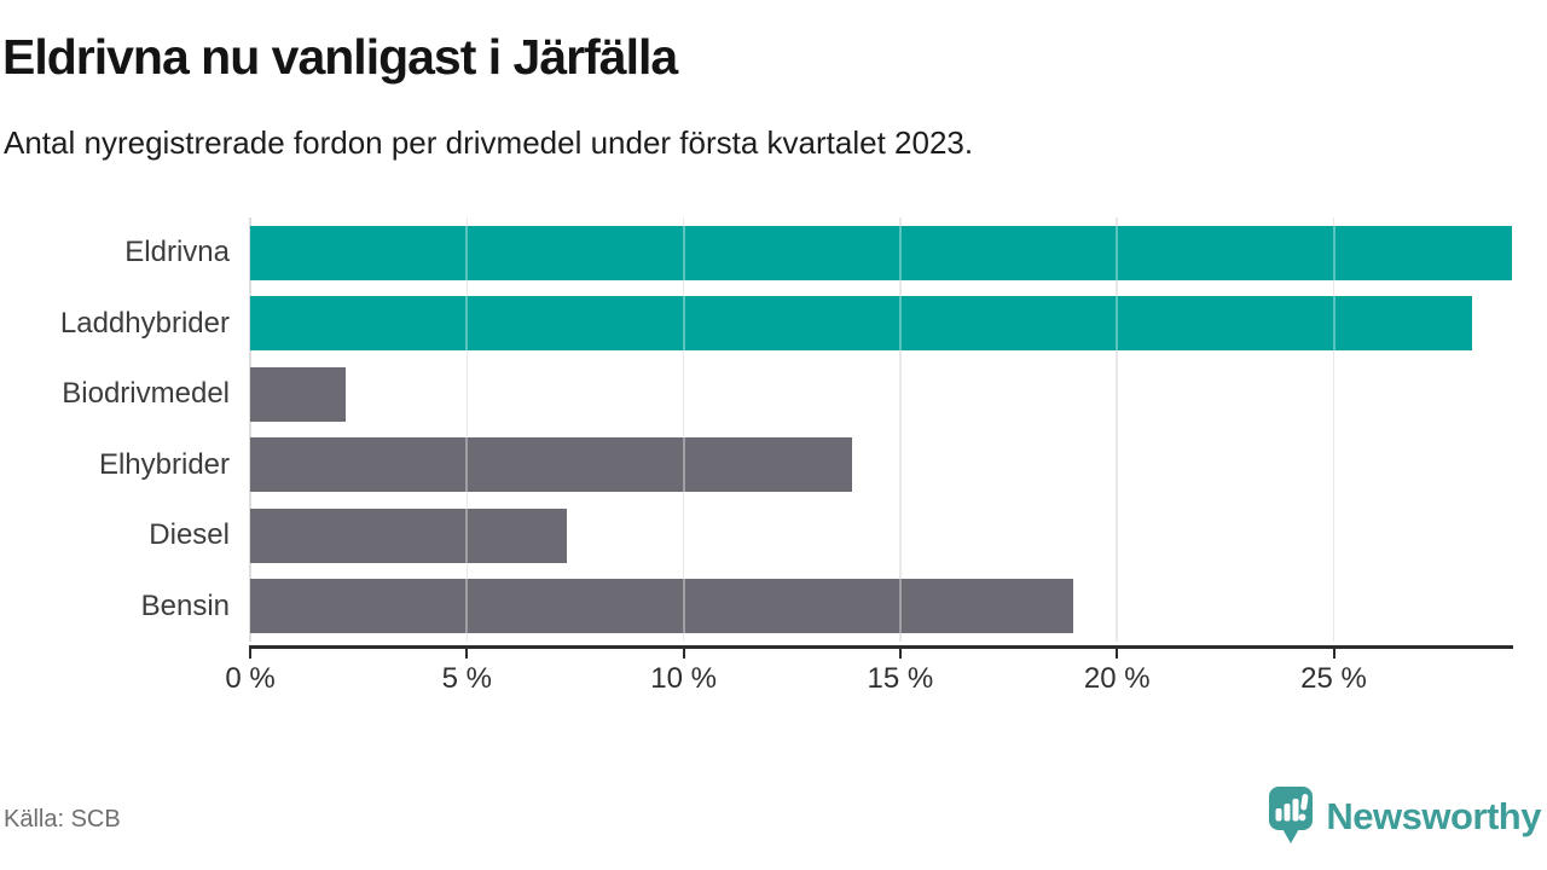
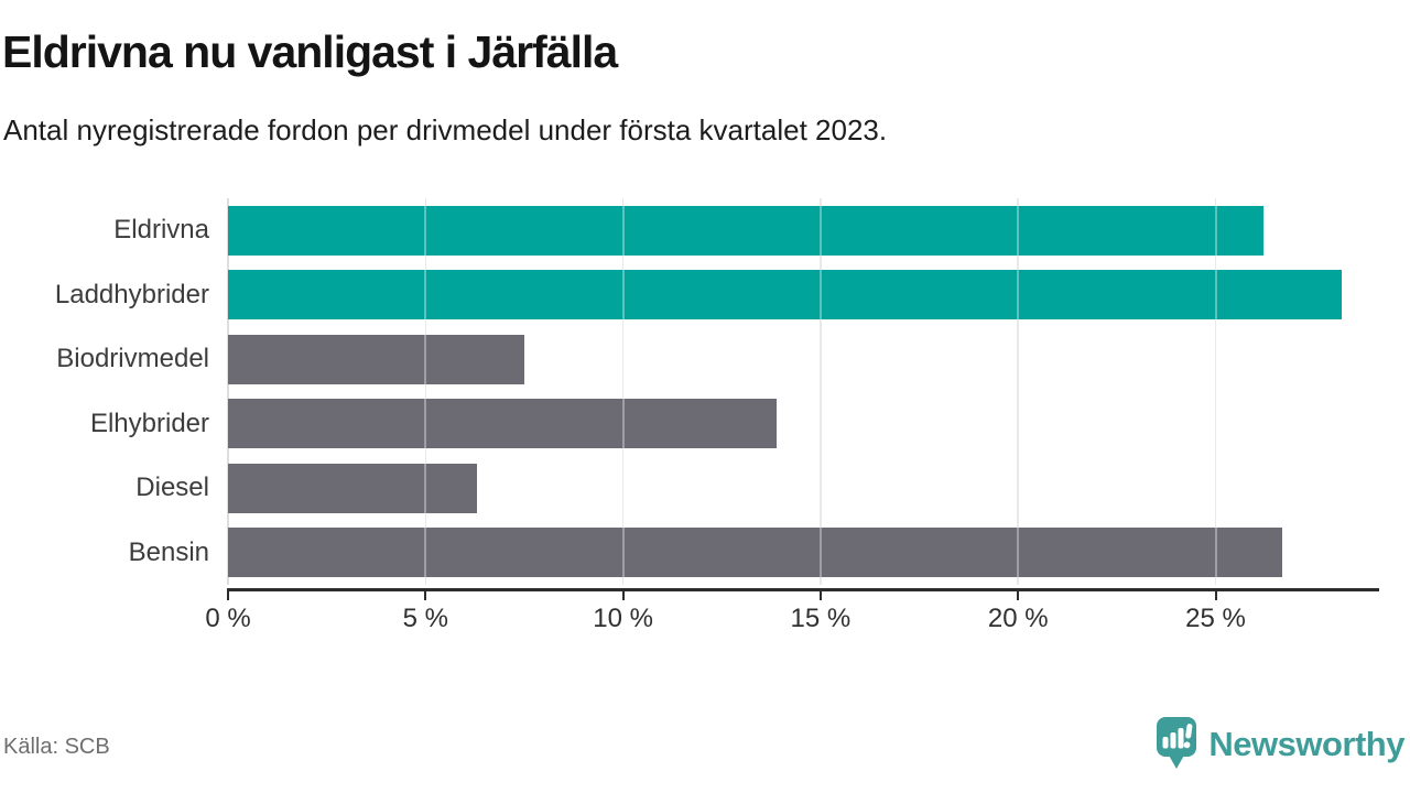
Eldrivna: 29.1% -> 26.2%
Biodrivmedel: 2.2% -> 7.5%
Diesel: 7.3% -> 6.3%
Bensin: 19.0% -> 26.7%
